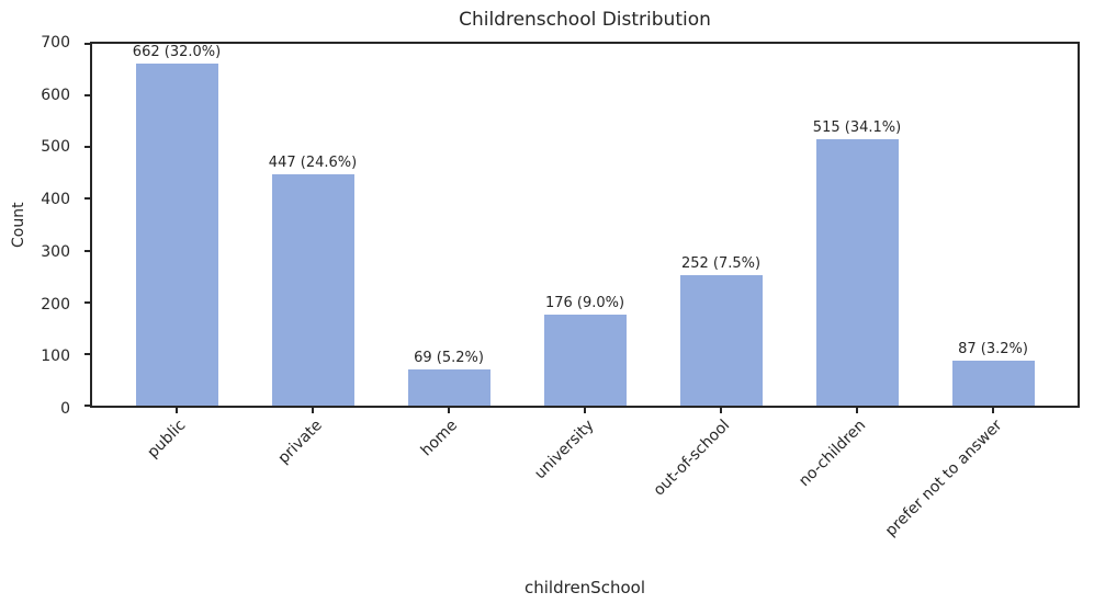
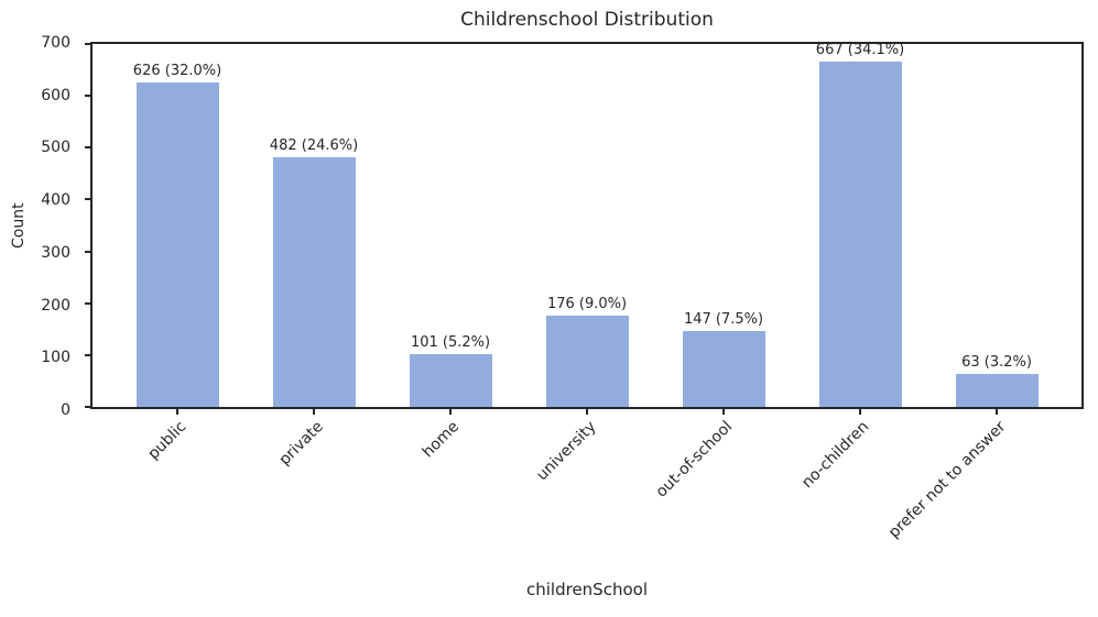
public: 662 -> 626
private: 447 -> 482
home: 69 -> 101
out-of-school: 252 -> 147
no-children: 515 -> 667
prefer not to answer: 87 -> 63
